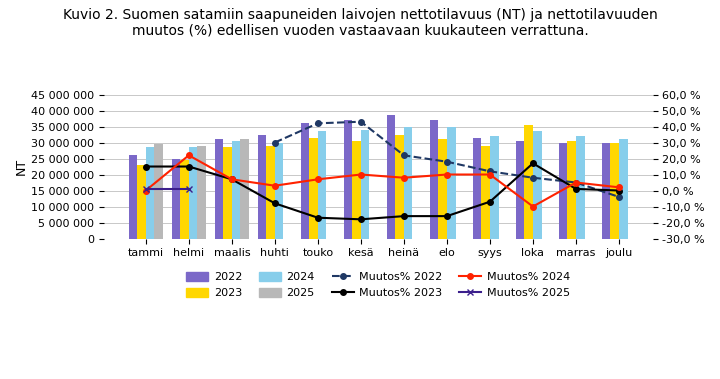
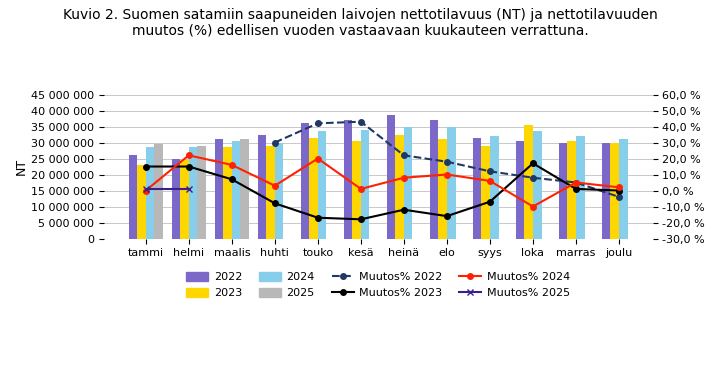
Muutos% 2024/maalis: 7 % -> 16 %
Muutos% 2024/touko: 7 % -> 20 %
Muutos% 2024/kesä: 10 % -> 1 %
Muutos% 2023/heinä: -16 % -> -12 %
Muutos% 2024/syys: 10 % -> 6 %
